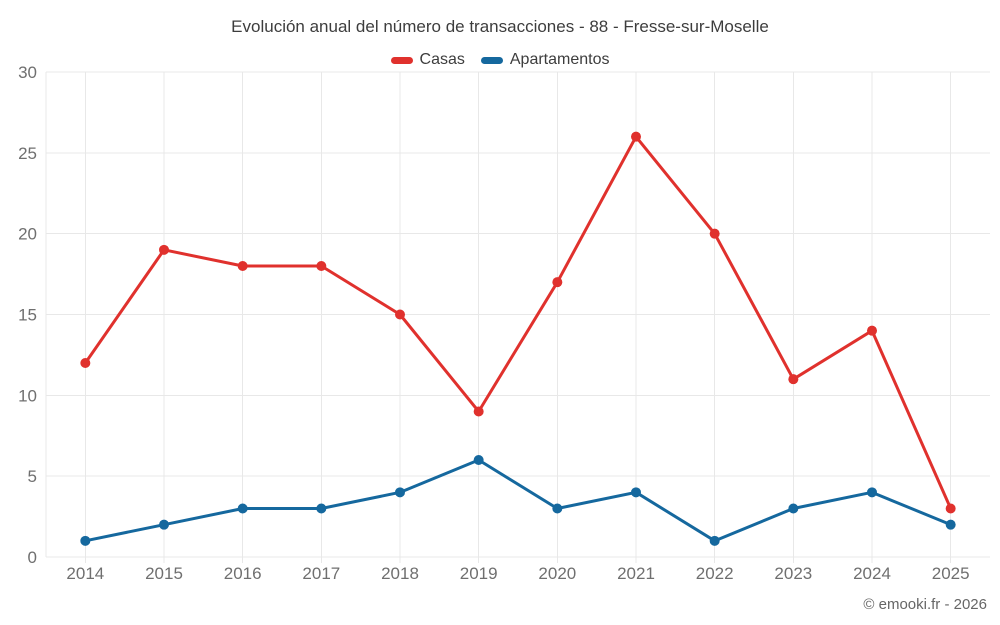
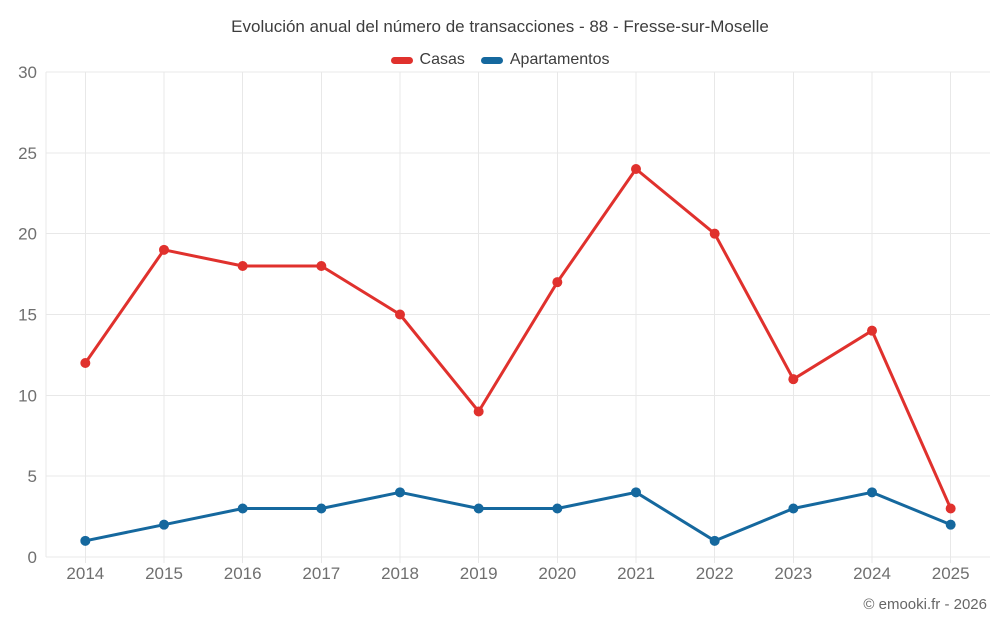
Apartamentos/2019: 6 -> 3
Casas/2021: 26 -> 24
